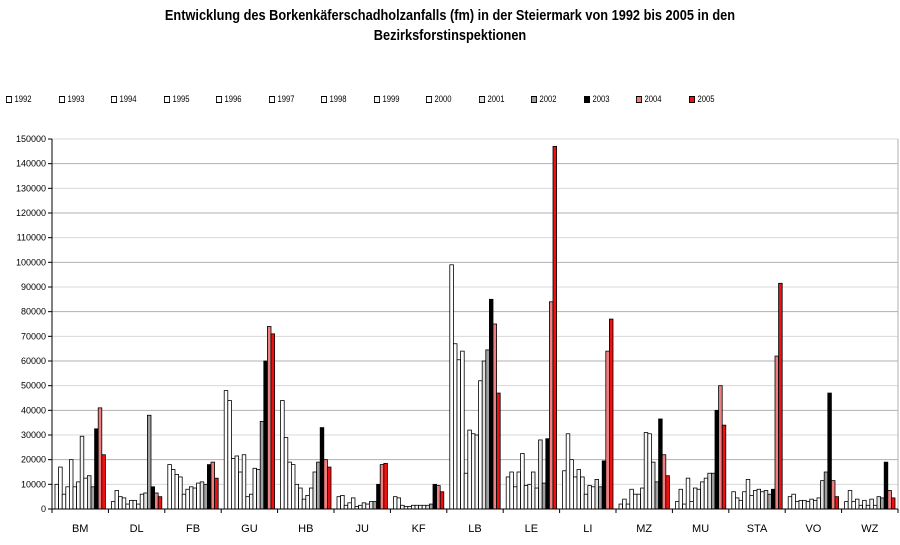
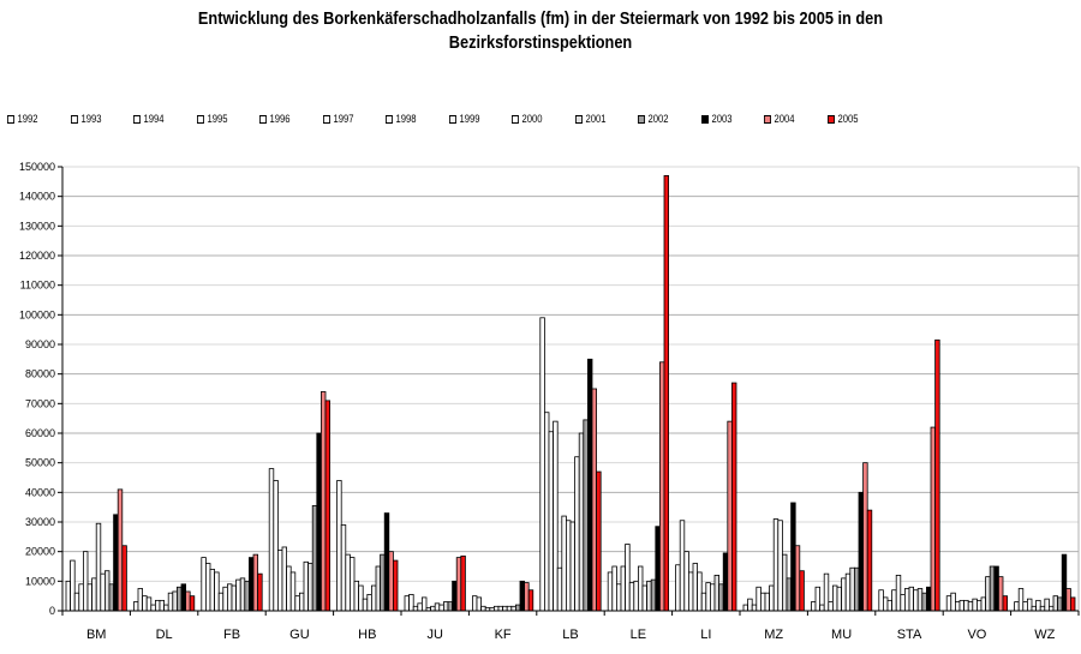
2002/DL: 38000 -> 8000
1997/GU: 22000 -> 13000
2001/LE: 28000 -> 10000
2003/VO: 47000 -> 15000
